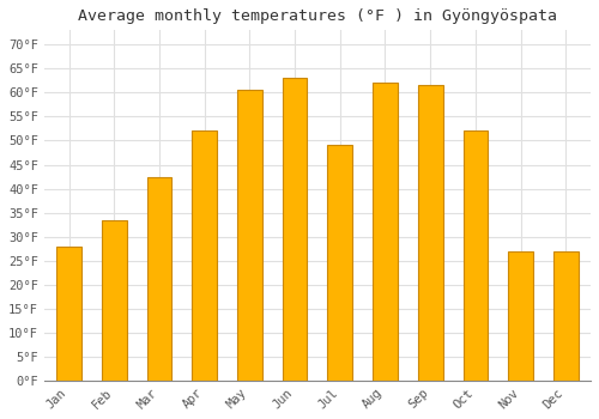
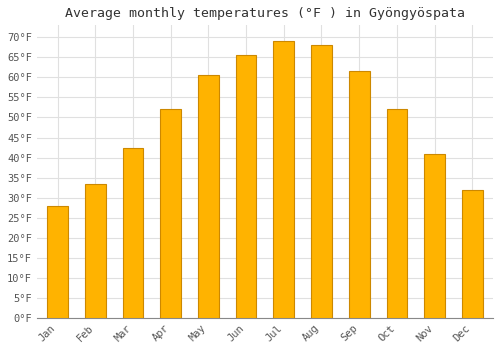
Jun: 63.0°F -> 65.5°F
Jul: 49.0°F -> 69.0°F
Aug: 62.0°F -> 68.0°F
Nov: 27.0°F -> 41.0°F
Dec: 27.0°F -> 32.0°F
